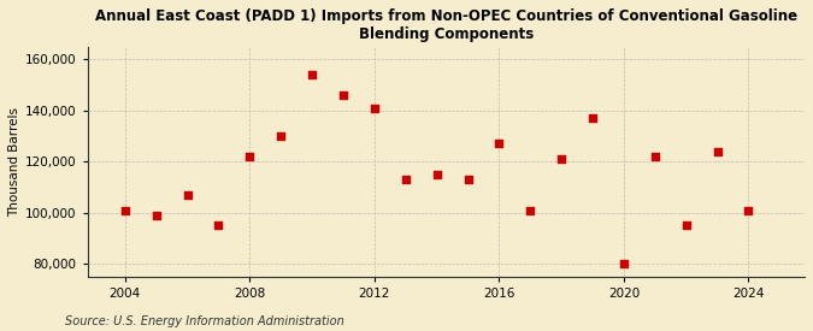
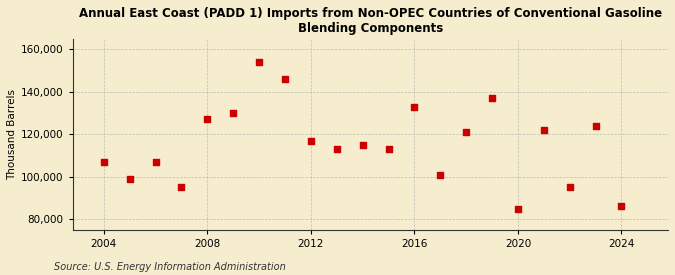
2004: 101,000 -> 107,000
2008: 122,000 -> 127,000
2012: 141,000 -> 117,000
2016: 127,000 -> 133,000
2020: 80,000 -> 85,000
2024: 101,000 -> 86,000
